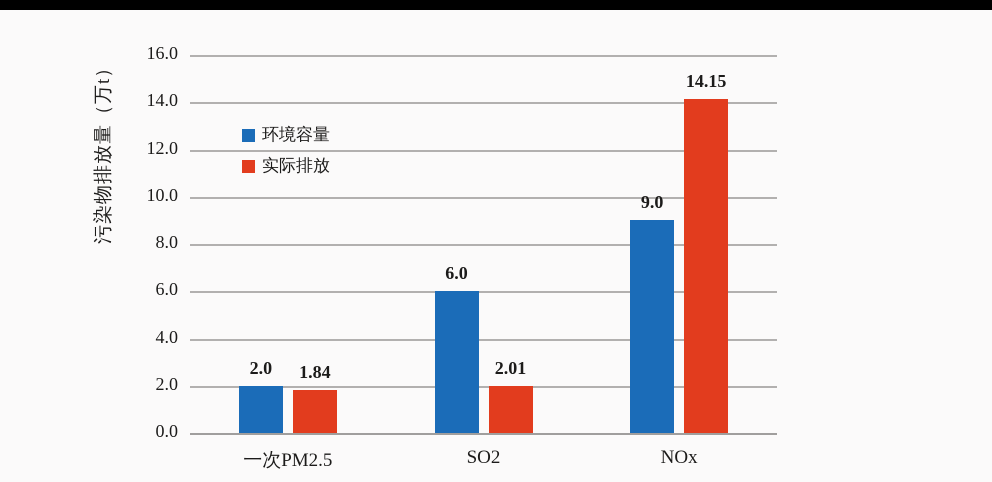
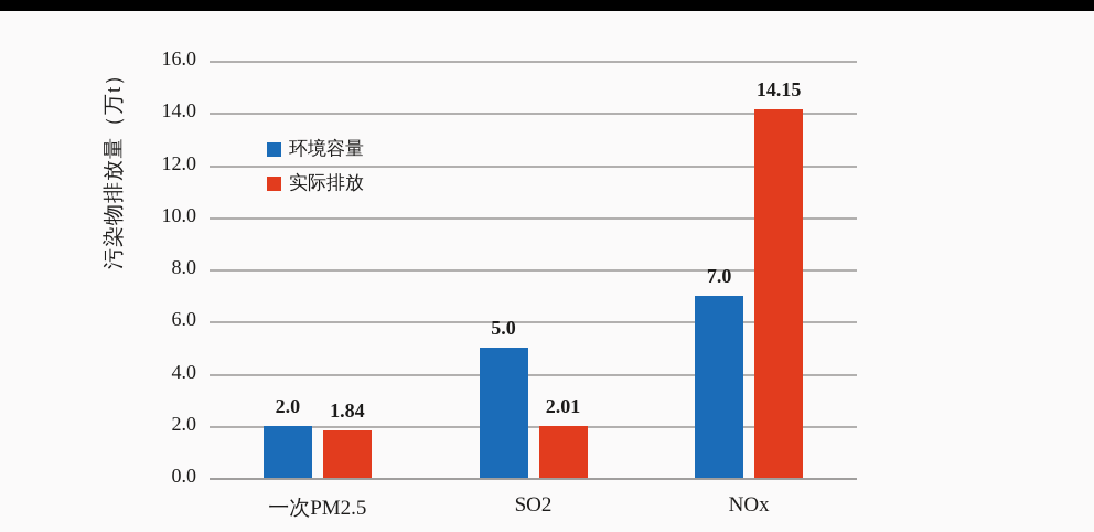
环境容量/SO2: 6.0 -> 5.0
环境容量/NOx: 9.0 -> 7.0
